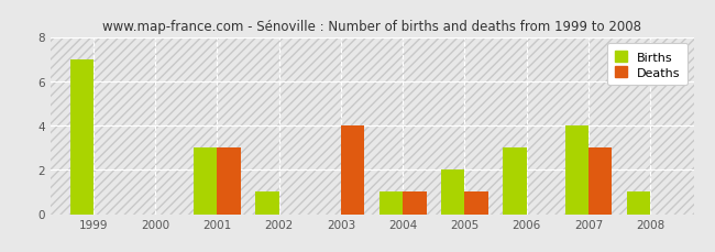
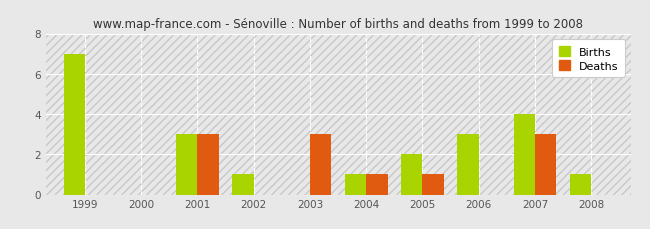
Deaths/2003: 4 -> 3
